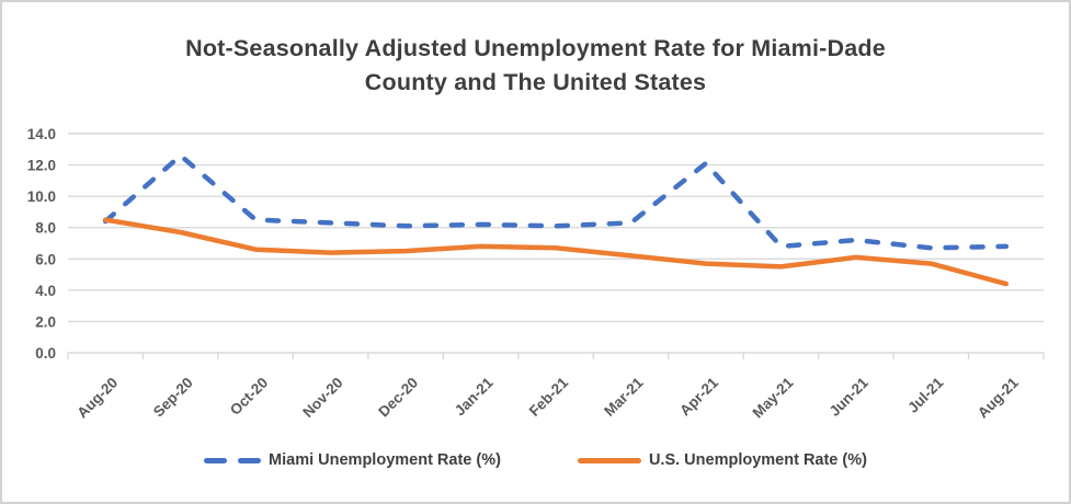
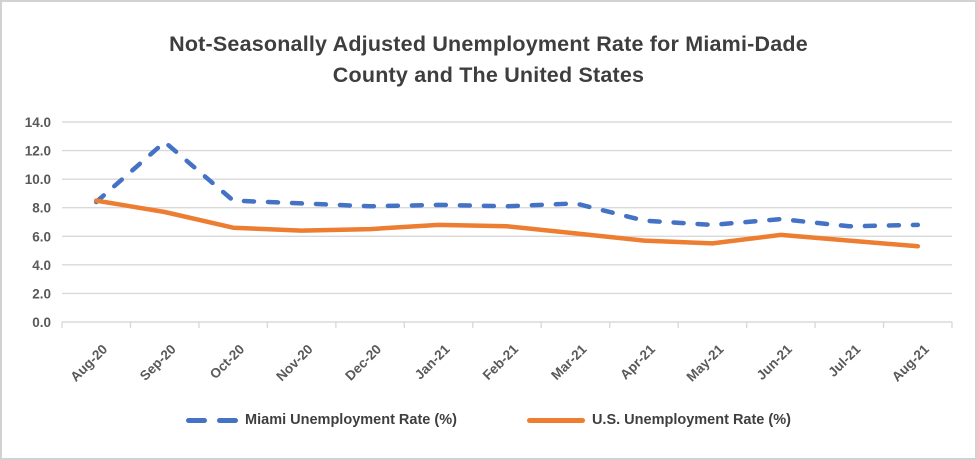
Miami Unemployment Rate (%)/Apr-21: 12.1 -> 7.1
U.S. Unemployment Rate (%)/Aug-21: 4.4 -> 5.3
